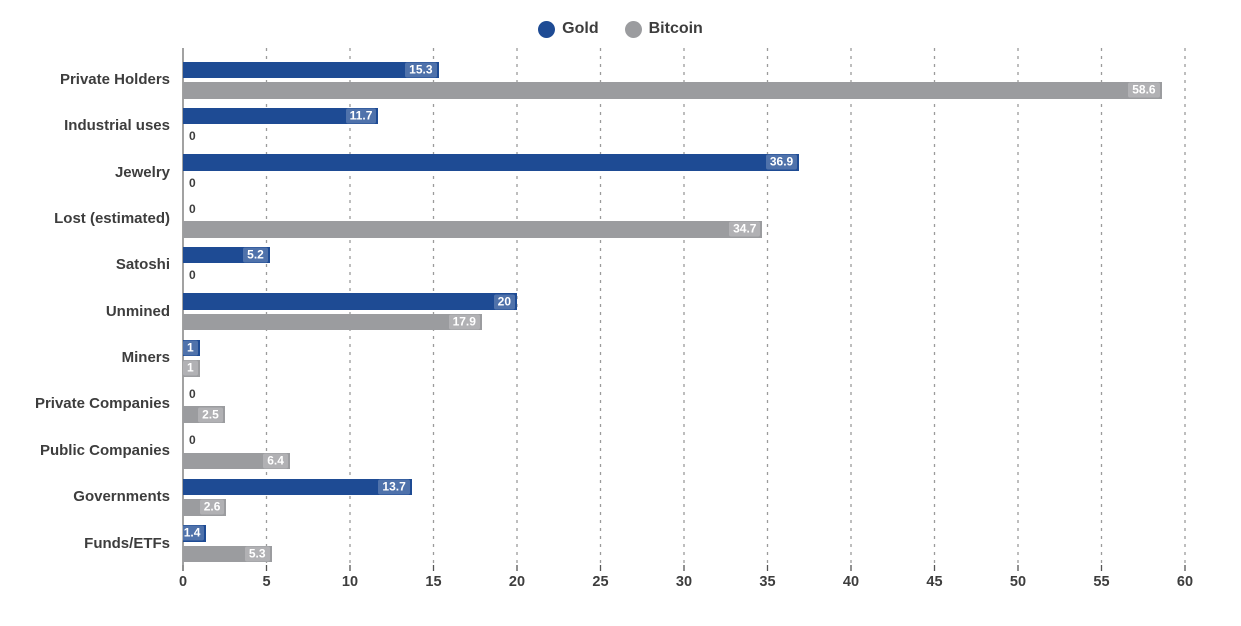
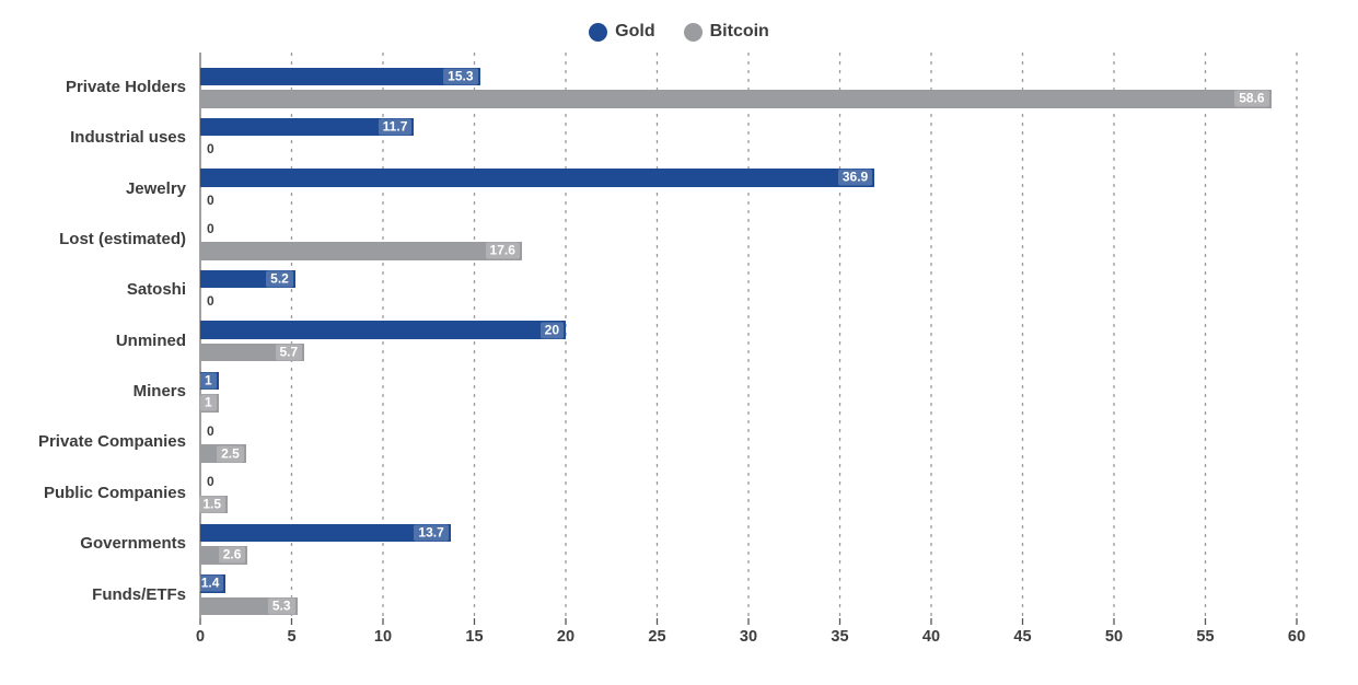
Bitcoin/Lost (estimated): 34.7 -> 17.6
Bitcoin/Unmined: 17.9 -> 5.7
Bitcoin/Public Companies: 6.4 -> 1.5
